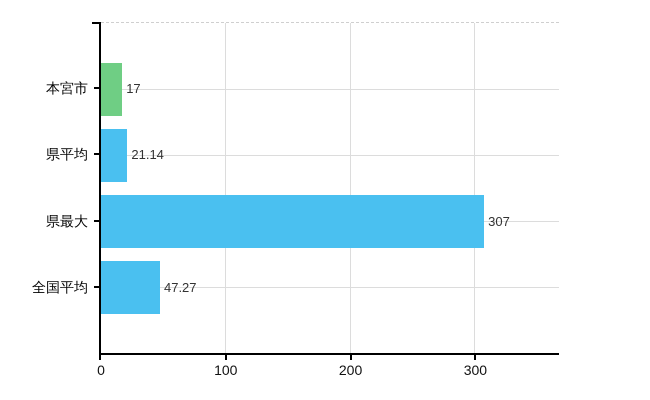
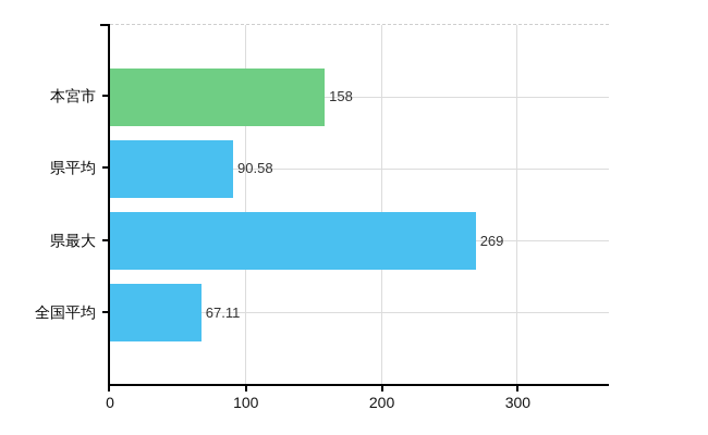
本宮市: 17 -> 158
県平均: 21.14 -> 90.58
県最大: 307 -> 269
全国平均: 47.27 -> 67.11
